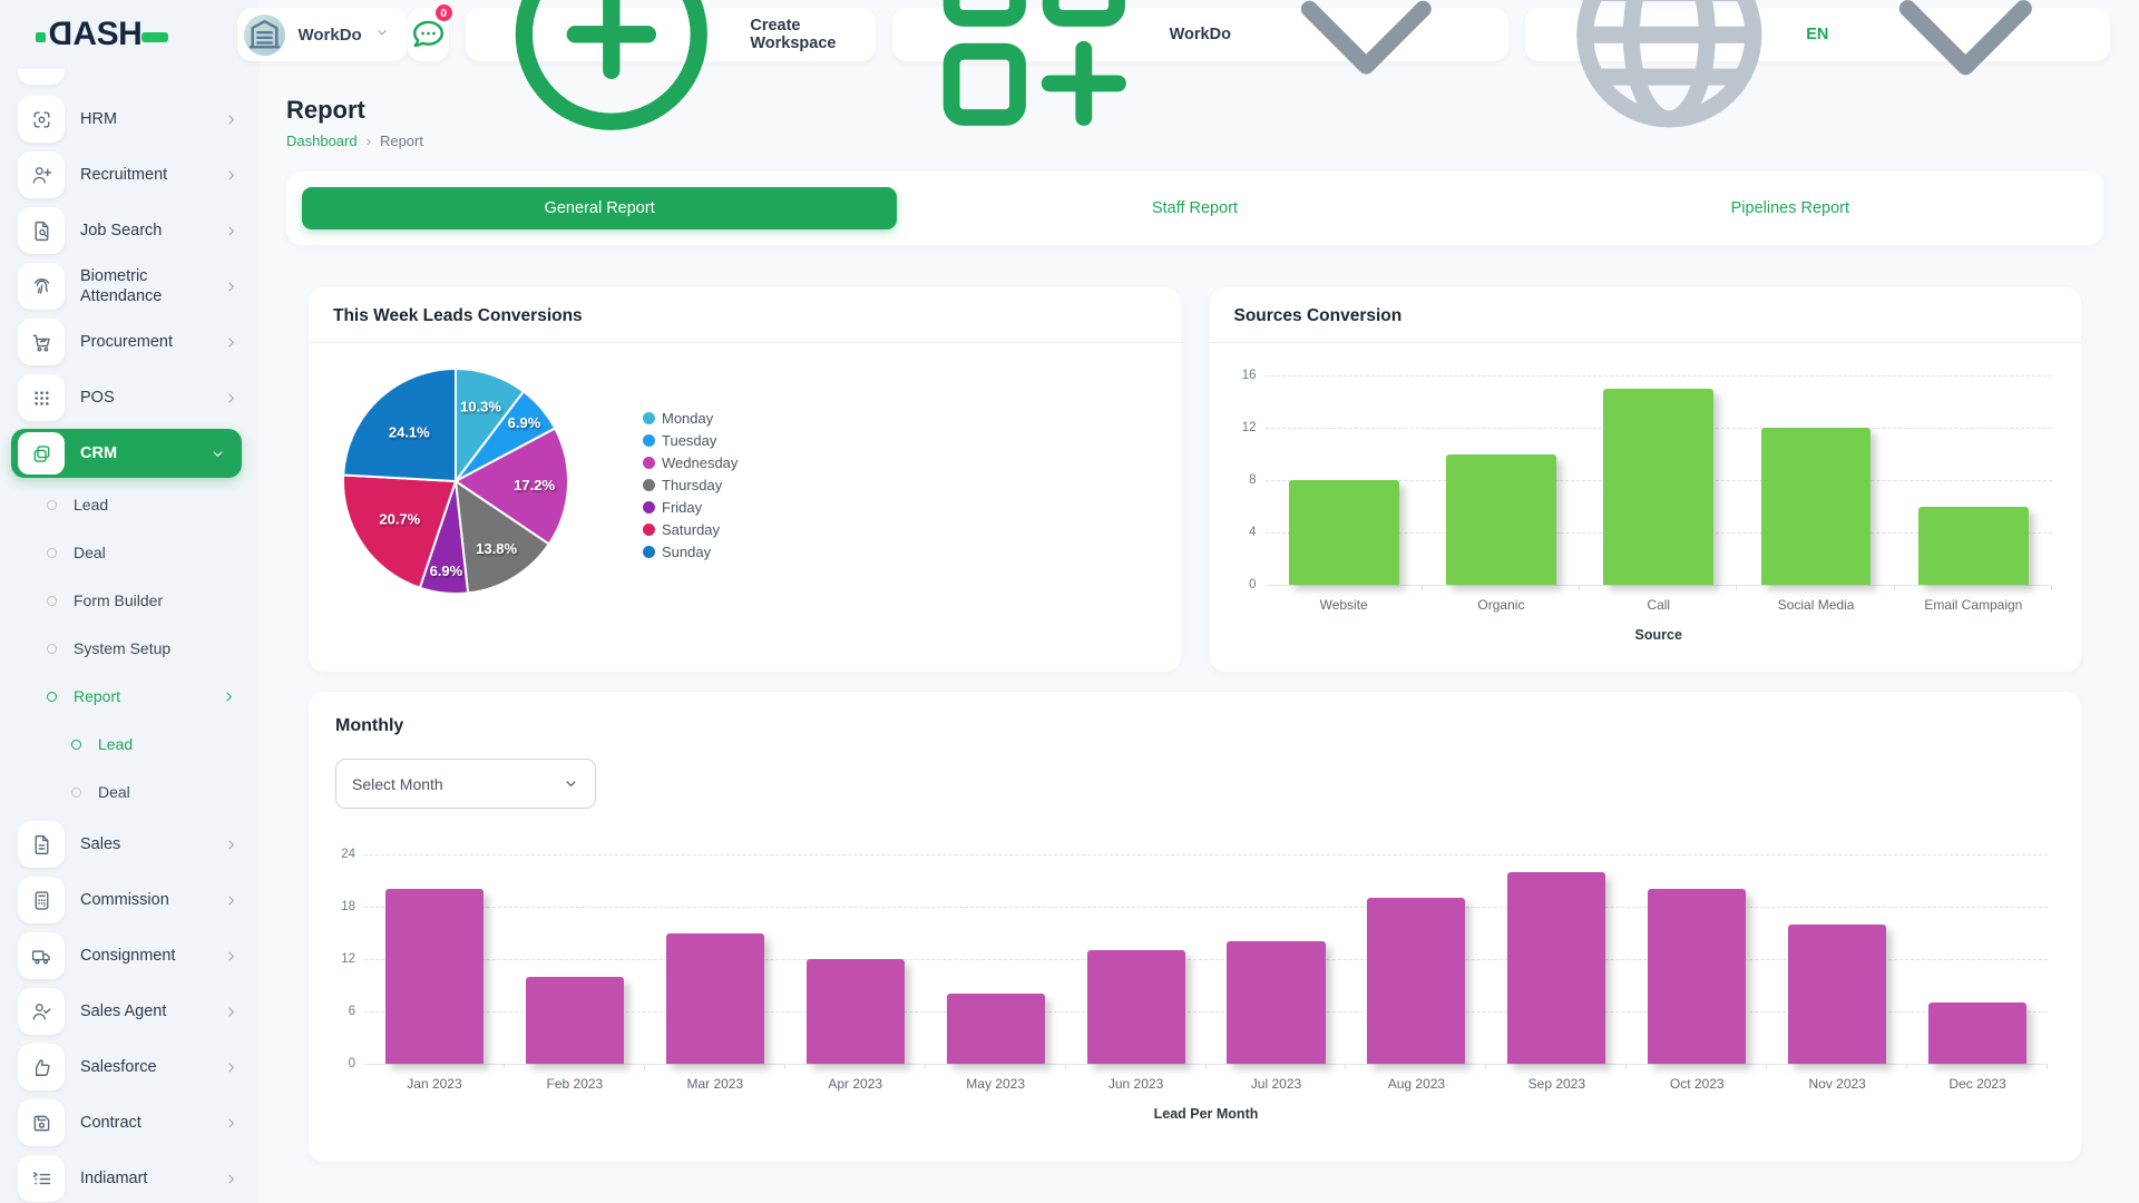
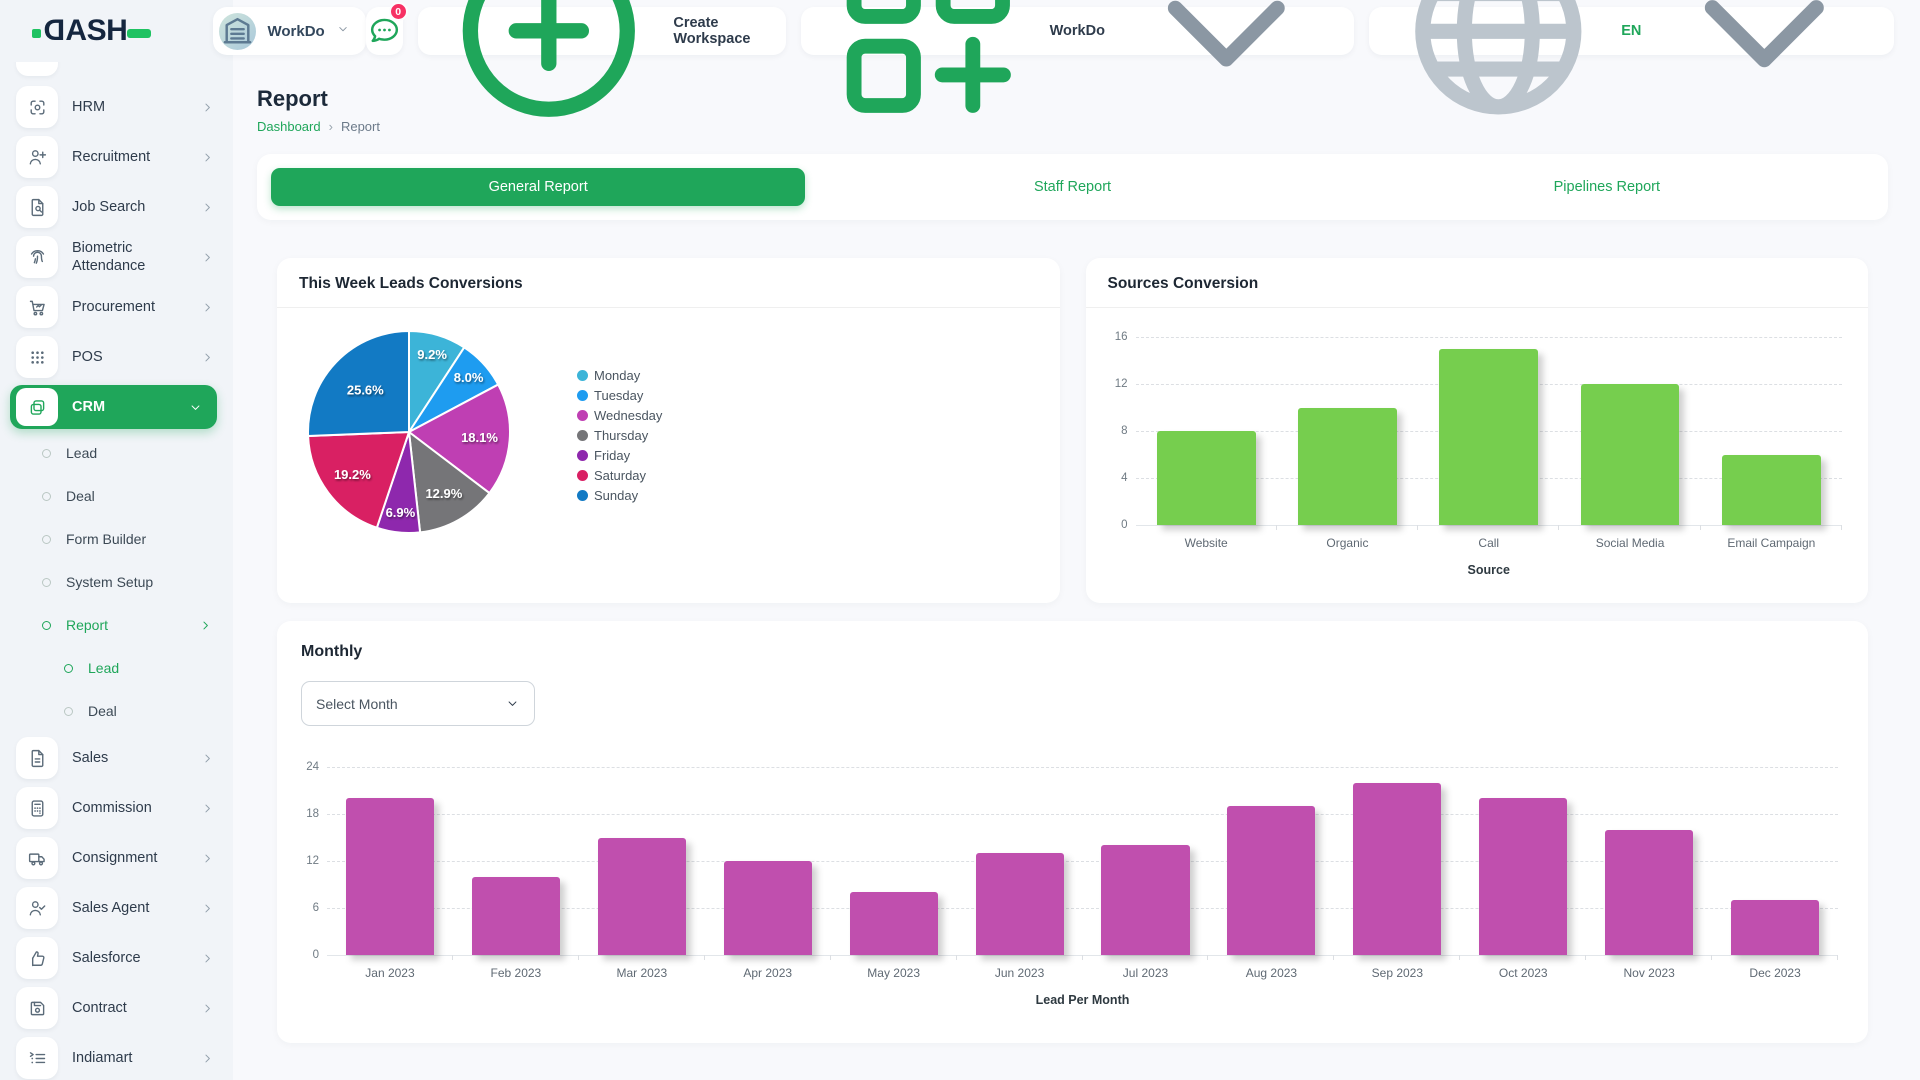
This Week Leads Conversions/Monday: 10.3% -> 9.2%
This Week Leads Conversions/Tuesday: 6.9% -> 8.0%
This Week Leads Conversions/Wednesday: 17.2% -> 18.1%
This Week Leads Conversions/Thursday: 13.8% -> 12.9%
This Week Leads Conversions/Saturday: 20.7% -> 19.2%
This Week Leads Conversions/Sunday: 24.1% -> 25.6%
